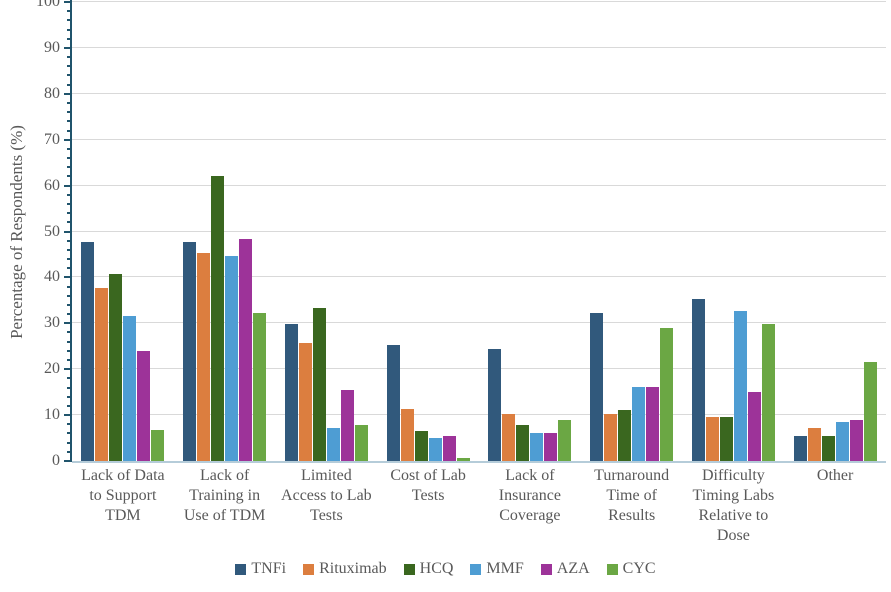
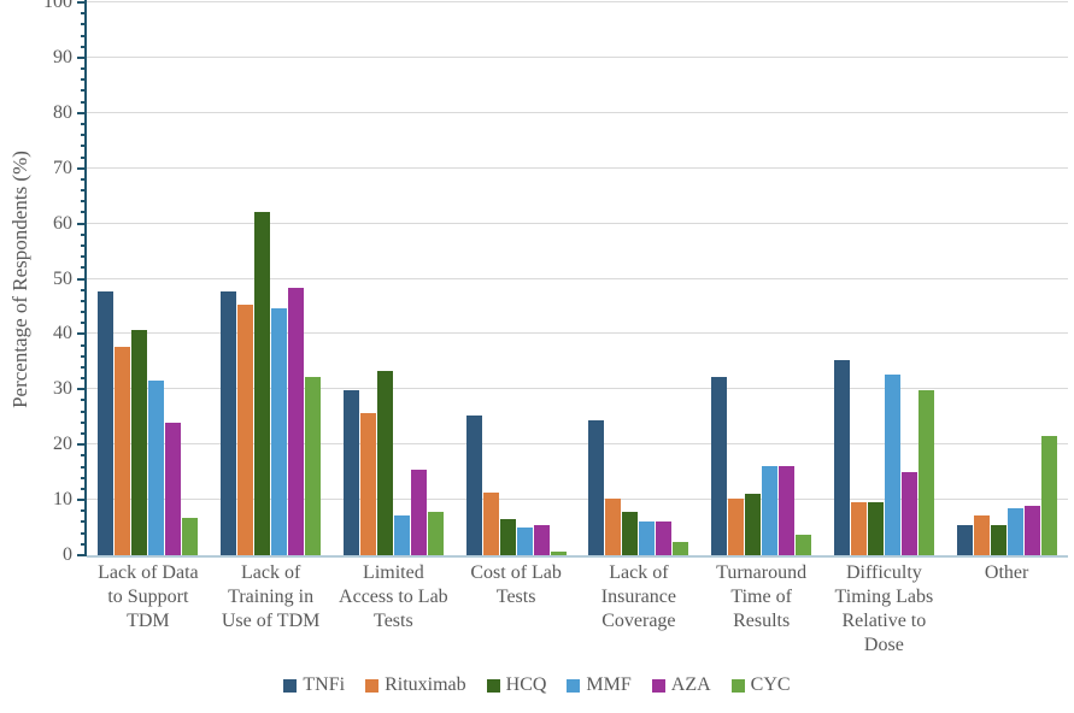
CYC/Lack of Insurance Coverage: 9 -> 2
CYC/Turnaround Time of Results: 29 -> 4
